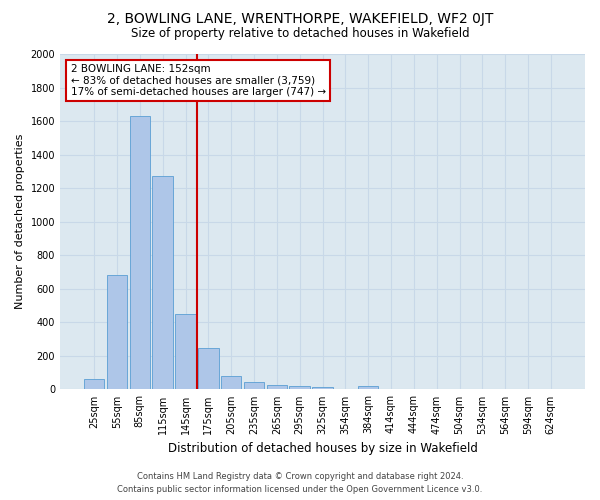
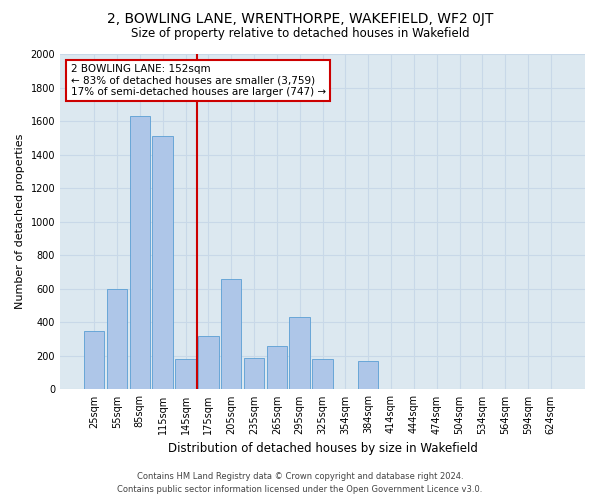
25sqm: 60 -> 350
55sqm: 680 -> 600
115sqm: 1270 -> 1510
145sqm: 450 -> 180
175sqm: 240 -> 320
205sqm: 80 -> 660
235sqm: 50 -> 190
265sqm: 30 -> 260
295sqm: 20 -> 430
325sqm: 20 -> 180
384sqm: 20 -> 170
